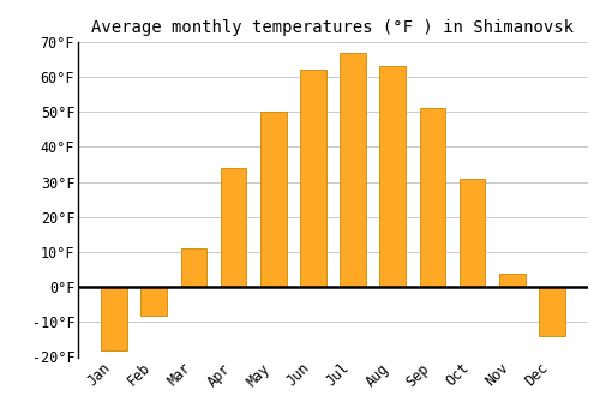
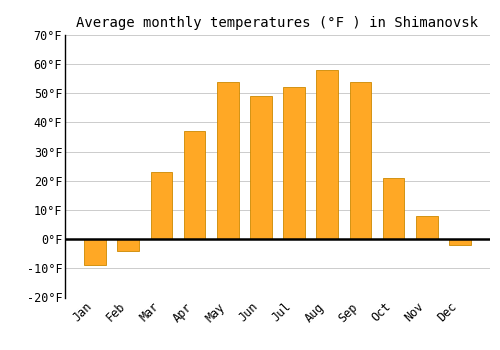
Jan: -18°F -> -9°F
Feb: -8°F -> -4°F
Mar: 11°F -> 23°F
Apr: 34°F -> 37°F
May: 50°F -> 54°F
Jun: 62°F -> 49°F
Jul: 67°F -> 52°F
Aug: 63°F -> 58°F
Sep: 51°F -> 54°F
Oct: 31°F -> 21°F
Nov: 4°F -> 8°F
Dec: -14°F -> -2°F
